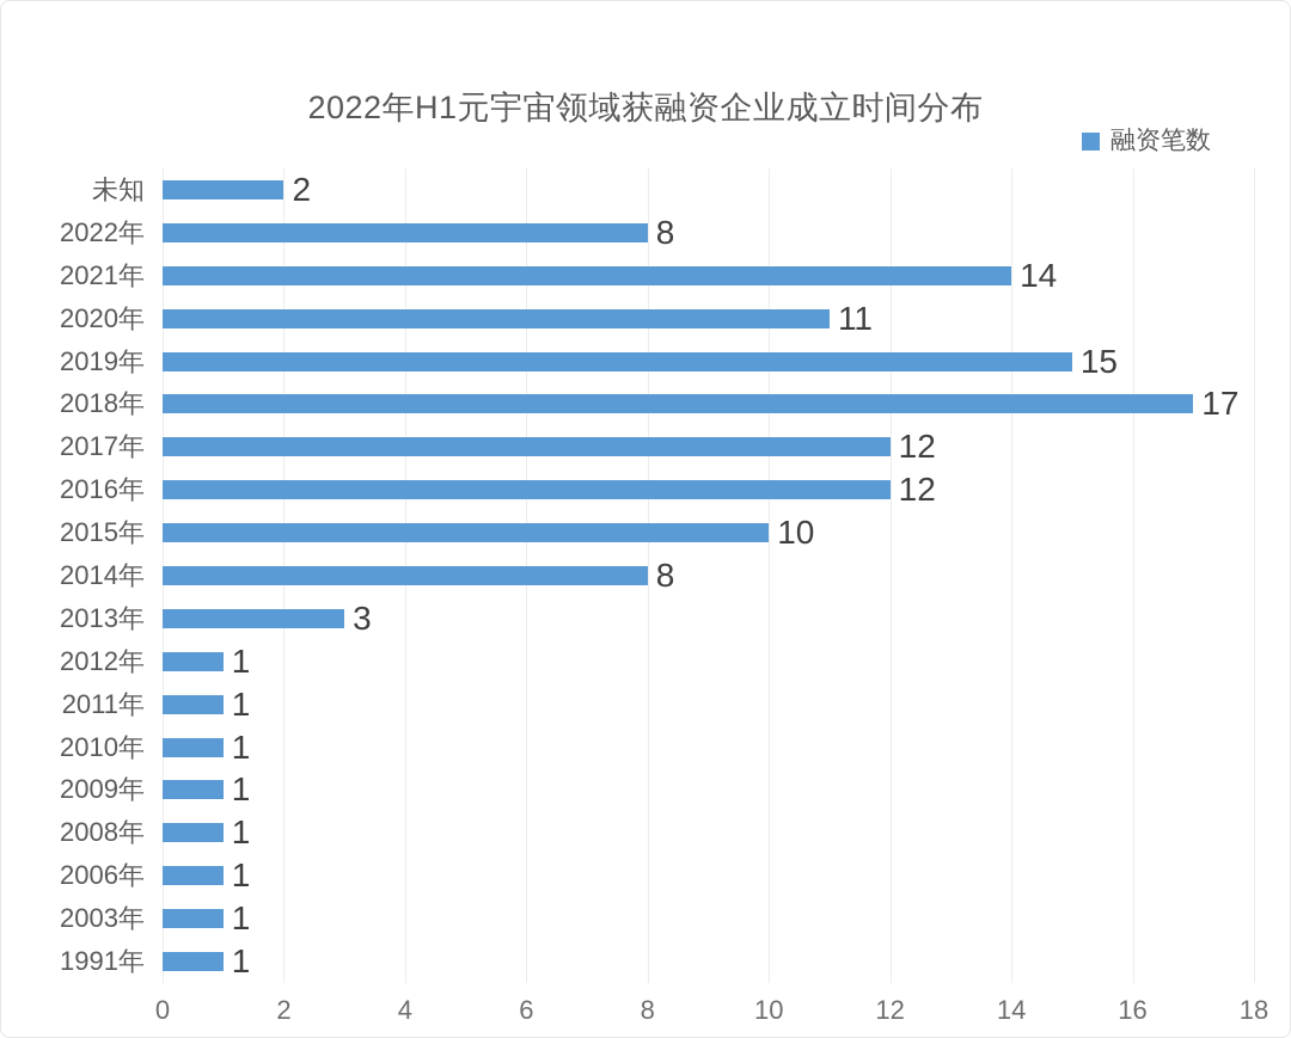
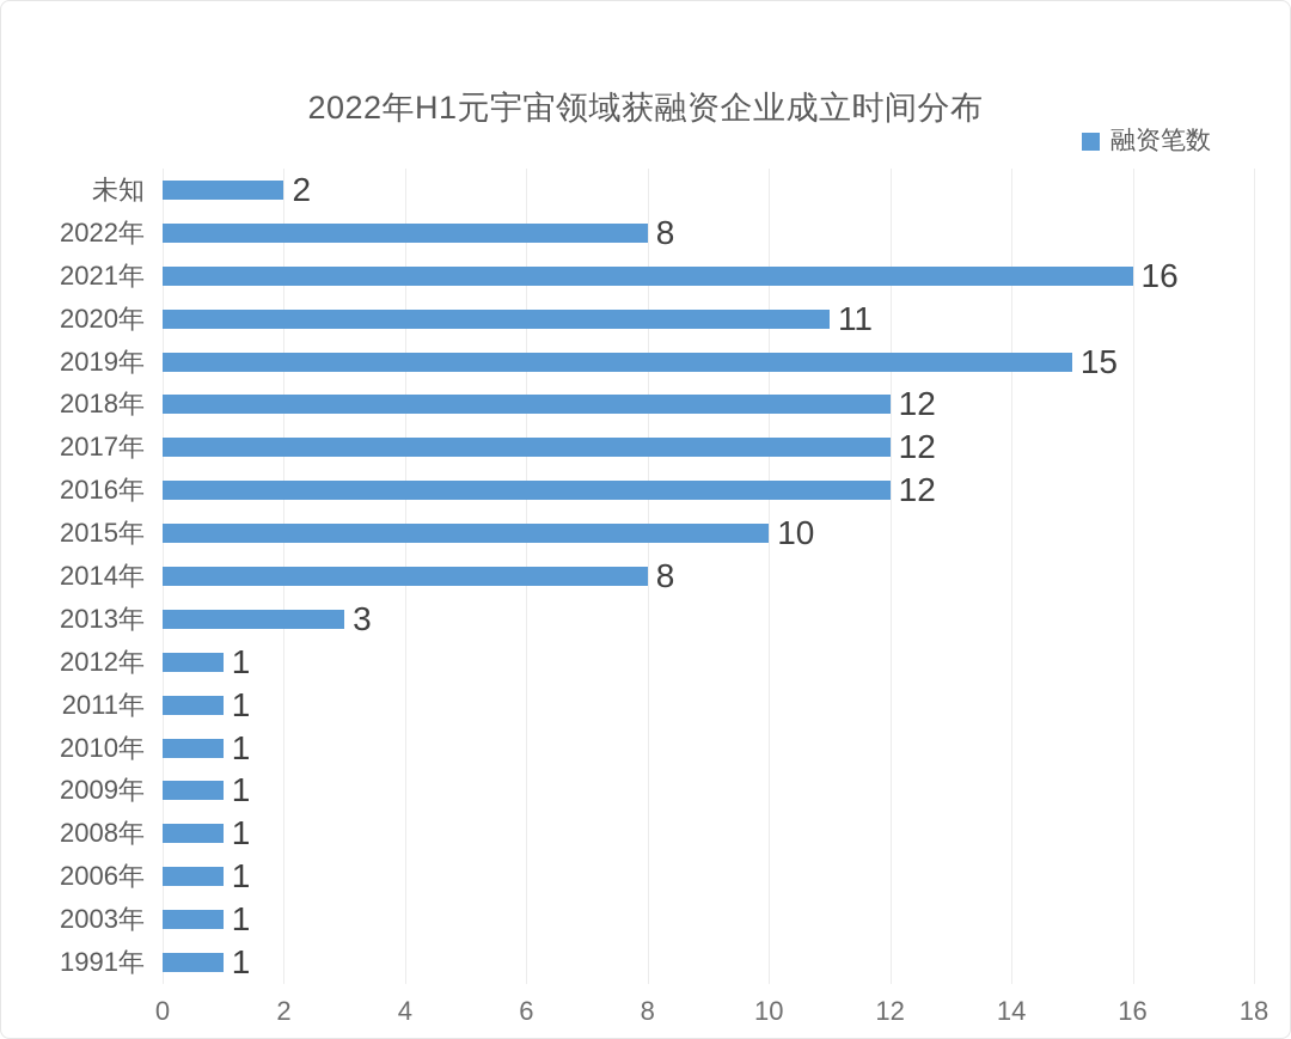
2021年: 14 -> 16
2018年: 17 -> 12
